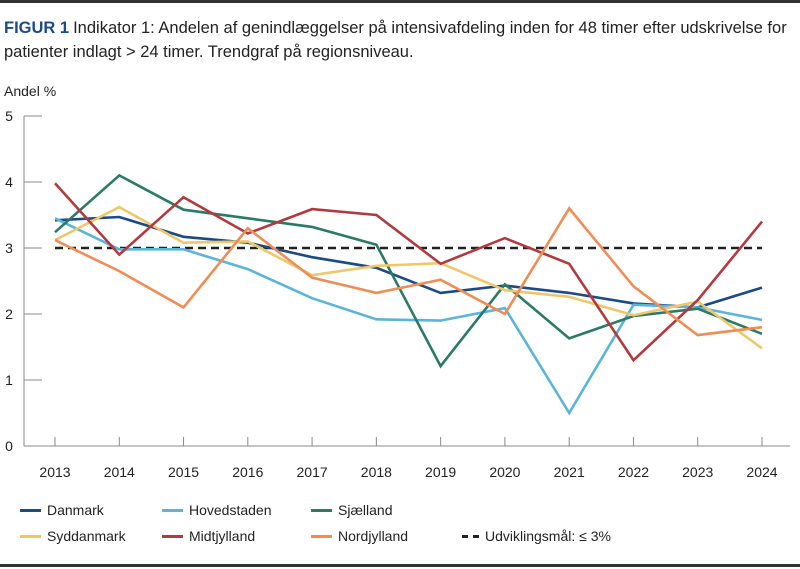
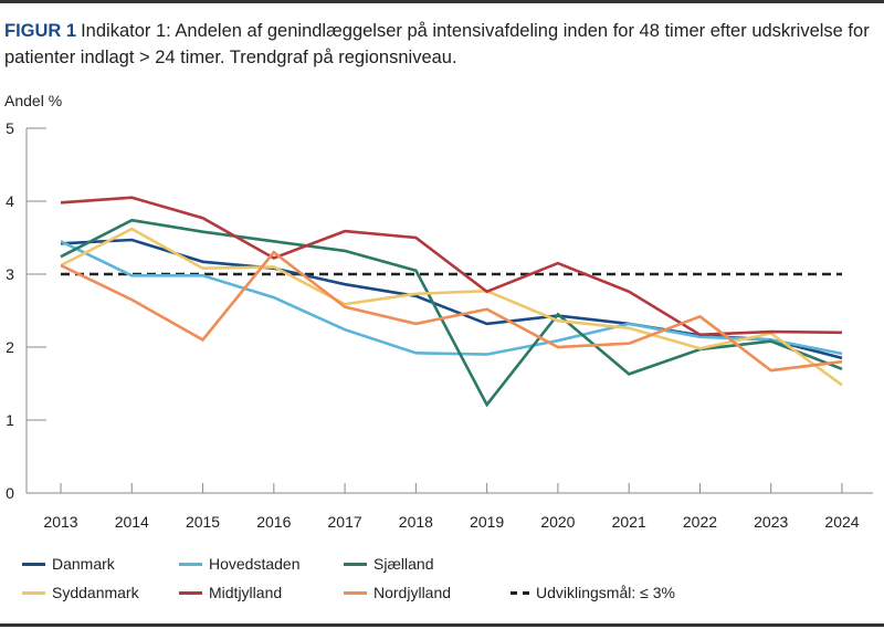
Sjælland/2014: 4.1 -> 3.7
Midtjylland/2014: 2.9 -> 4.0
Hovedstaden/2021: 0.5 -> 2.3
Nordjylland/2021: 3.6 -> 2.0
Midtjylland/2022: 1.3 -> 2.2
Danmark/2024: 2.4 -> 1.9
Midtjylland/2024: 3.4 -> 2.2
